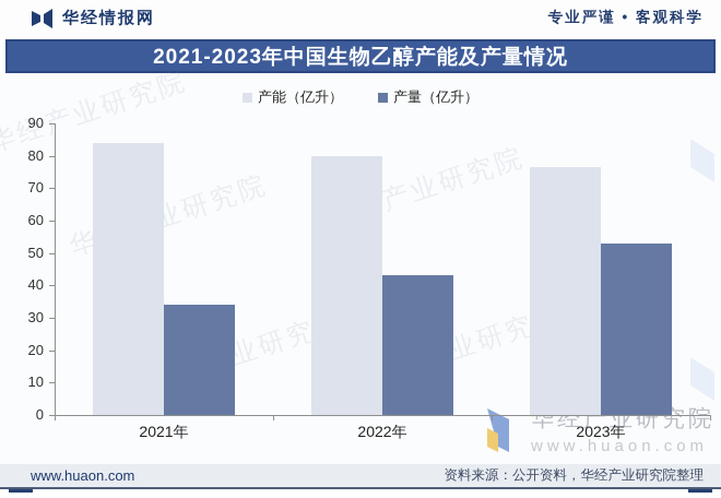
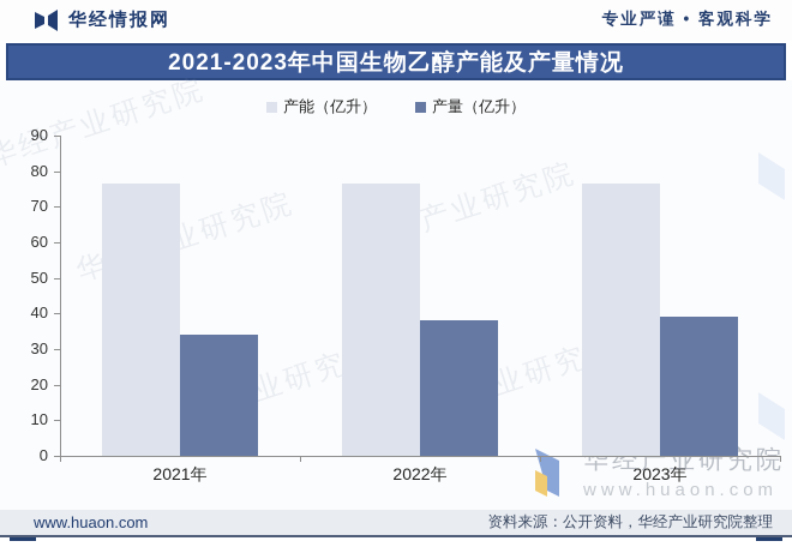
产能（亿升）/2021年: 84 -> 76
产能（亿升）/2022年: 80 -> 76
产量（亿升）/2022年: 43 -> 38
产量（亿升）/2023年: 53 -> 39
